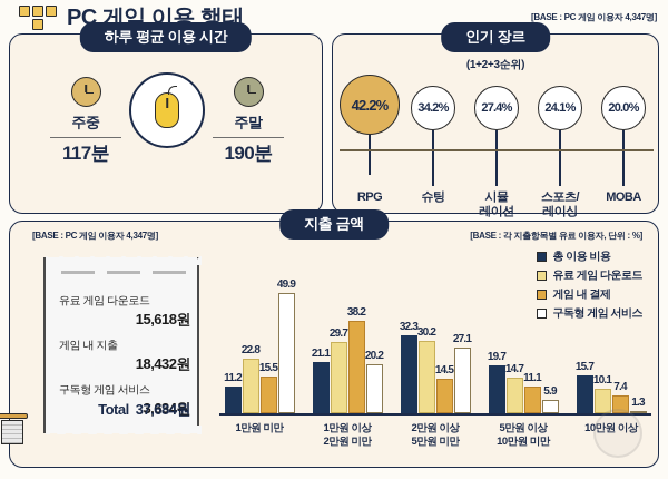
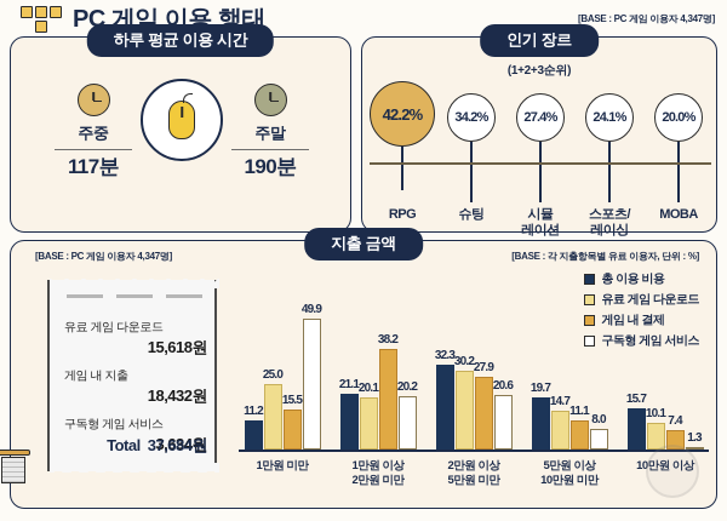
유료 게임 다운로드/1만원 미만: 22.8 -> 25.0
유료 게임 다운로드/1만원 이상 2만원 미만: 29.7 -> 20.1
게임 내 결제/2만원 이상 5만원 미만: 14.5 -> 27.9
구독형 게임 서비스/2만원 이상 5만원 미만: 27.1 -> 20.6
구독형 게임 서비스/5만원 이상 10만원 미만: 5.9 -> 8.0
